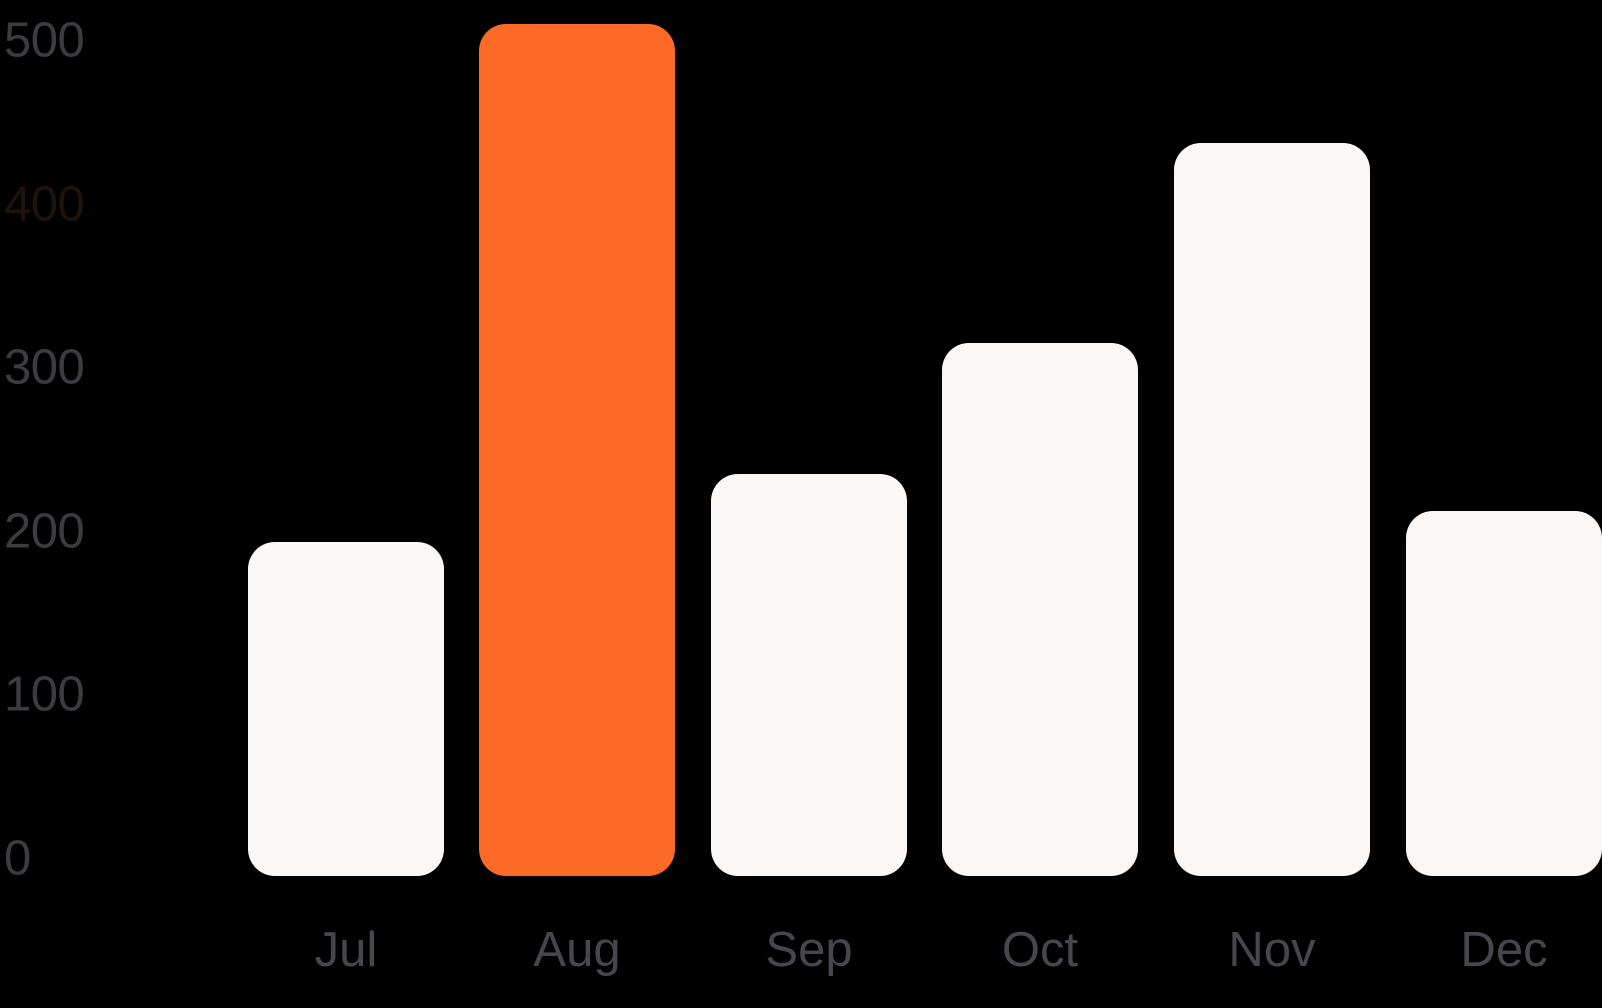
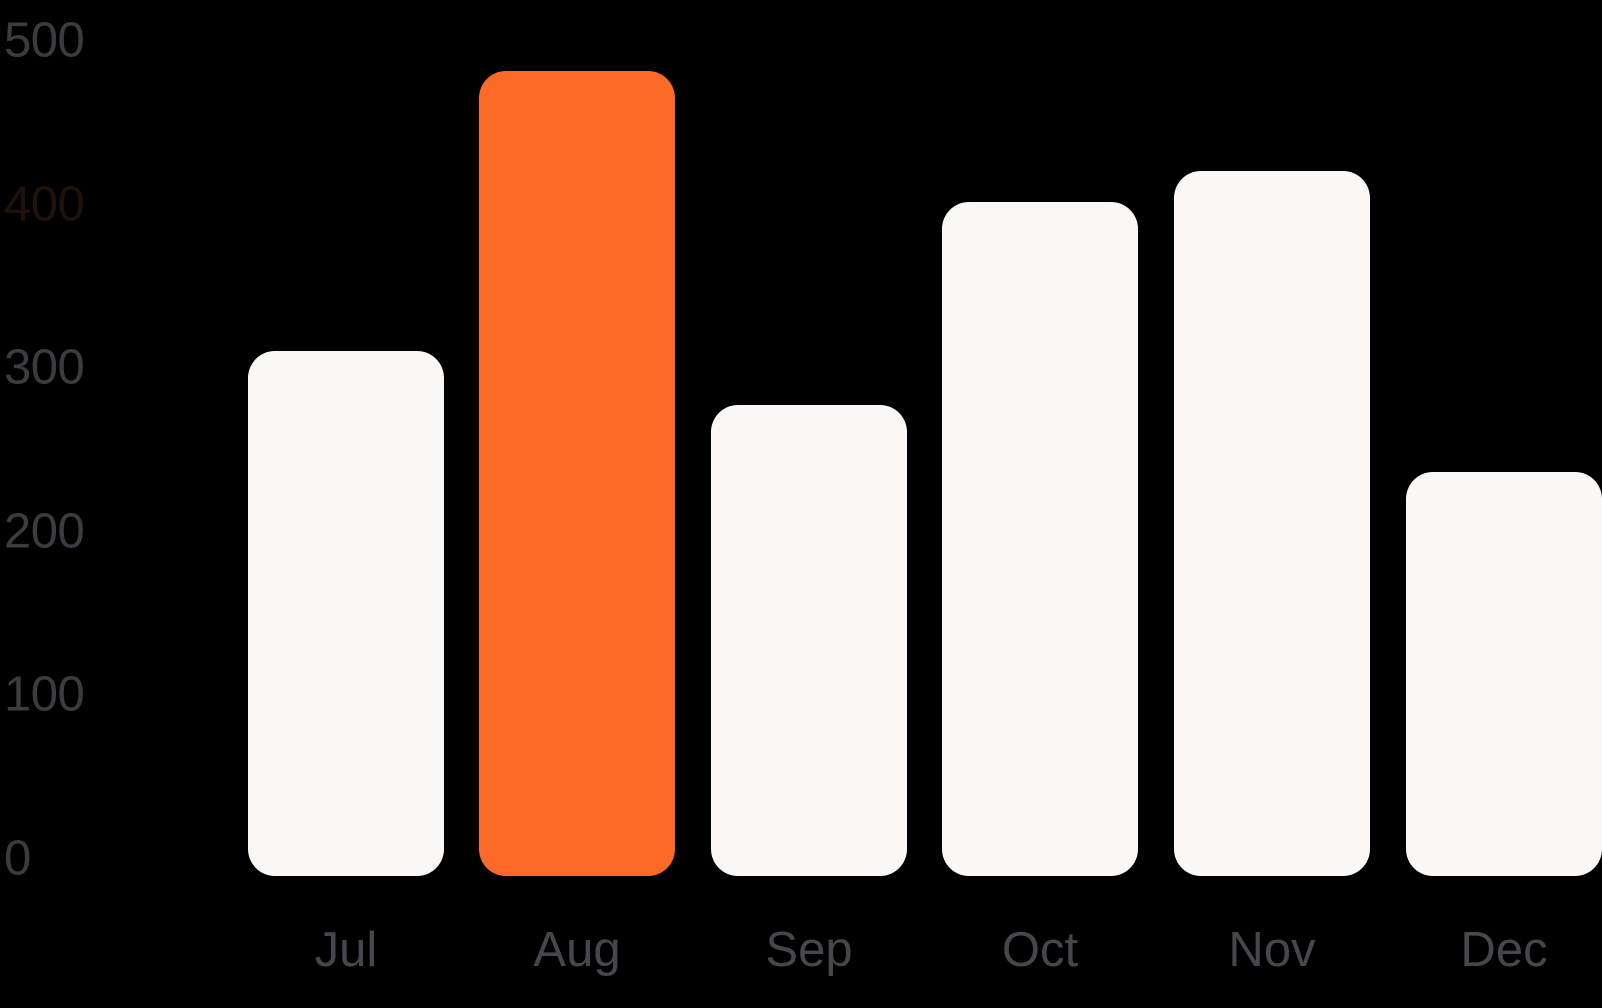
Jul: 204 -> 321
Aug: 521 -> 492
Sep: 246 -> 288
Oct: 326 -> 412
Nov: 448 -> 431
Dec: 223 -> 247
